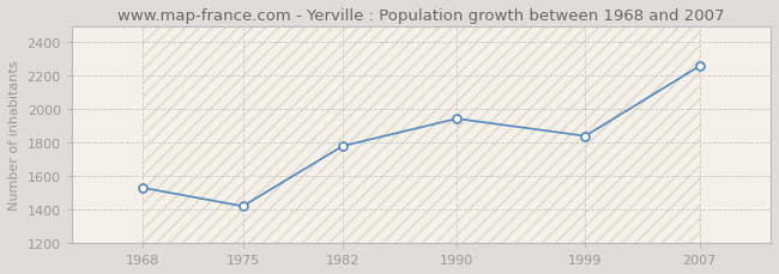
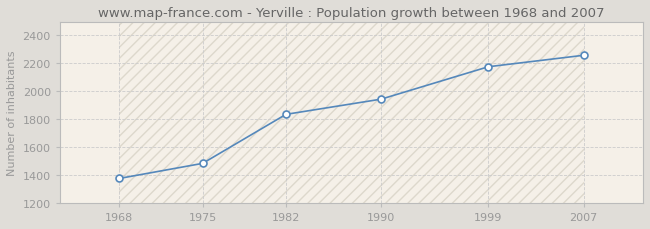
1968: 1530 -> 1380
1975: 1420 -> 1480
1982: 1780 -> 1840
1999: 1840 -> 2180
